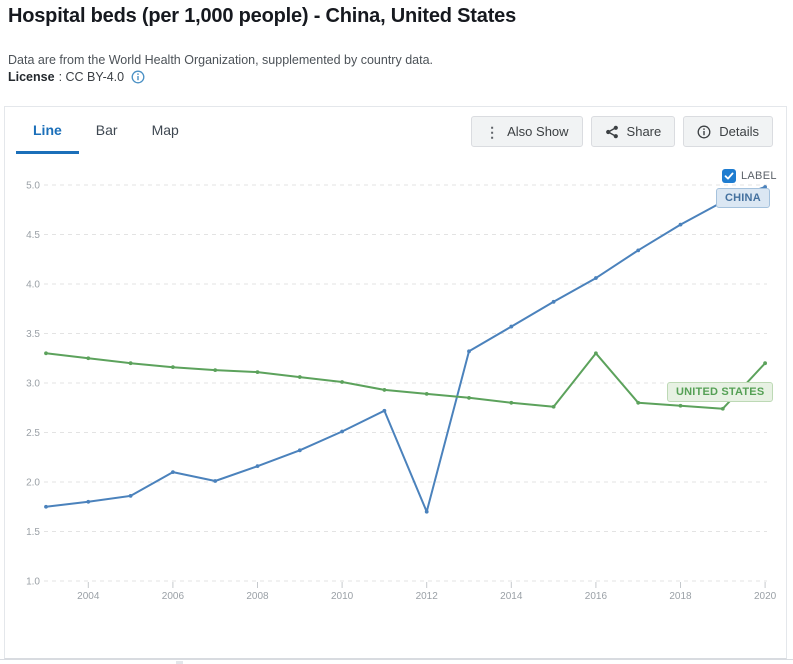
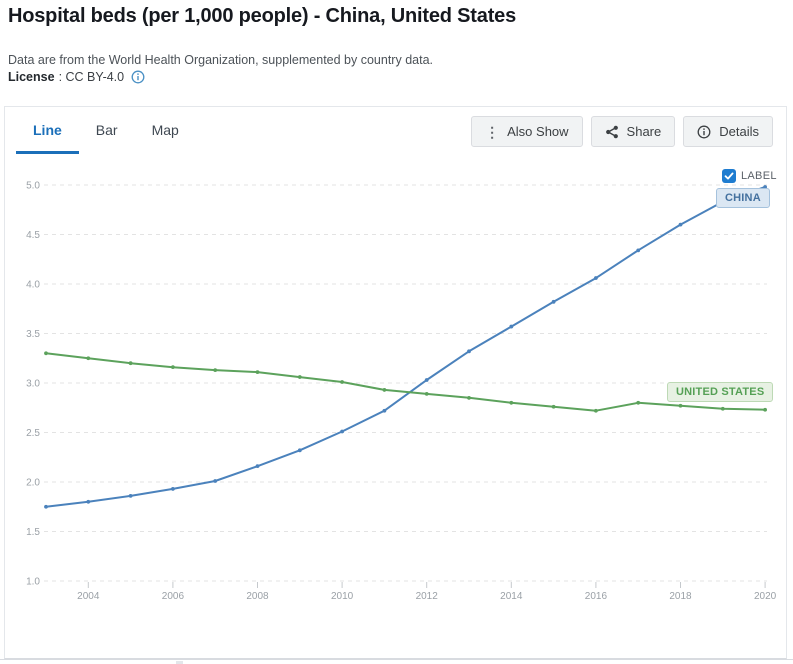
CHINA/2006: 2.1 -> 1.9
CHINA/2012: 1.7 -> 3.0
UNITED STATES/2016: 3.3 -> 2.7
UNITED STATES/2020: 3.2 -> 2.7
